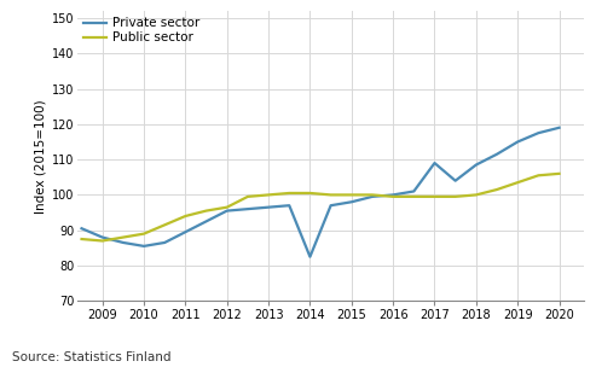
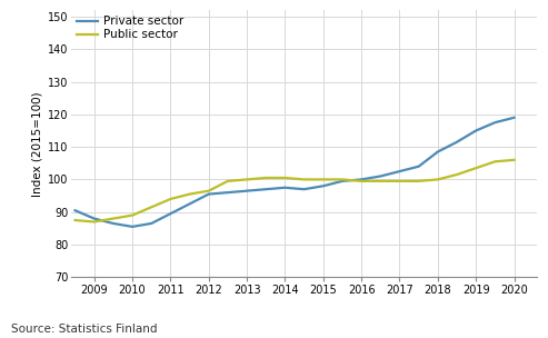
Private sector/2014: 82.5 -> 97.5
Private sector/2017: 109.0 -> 102.5
